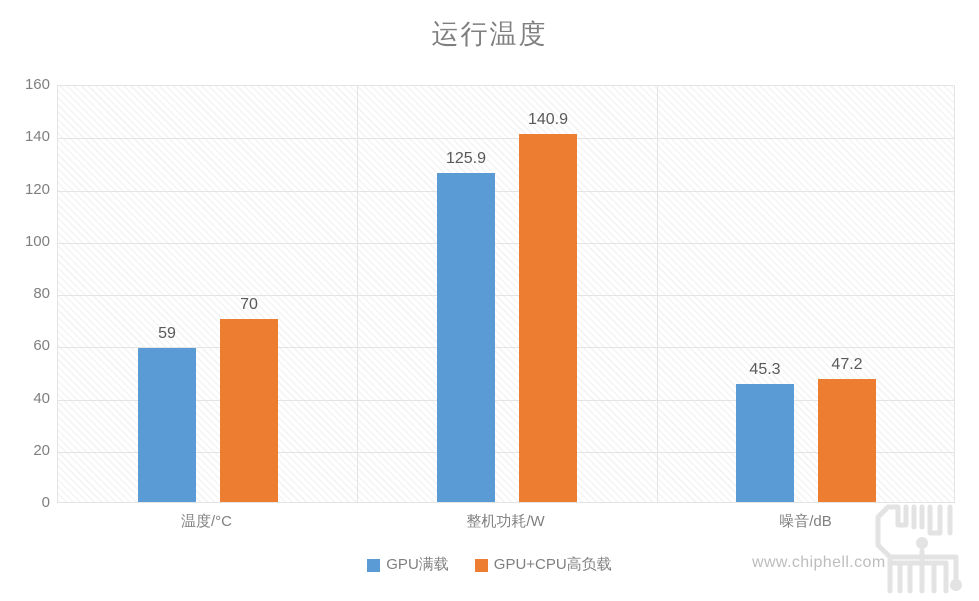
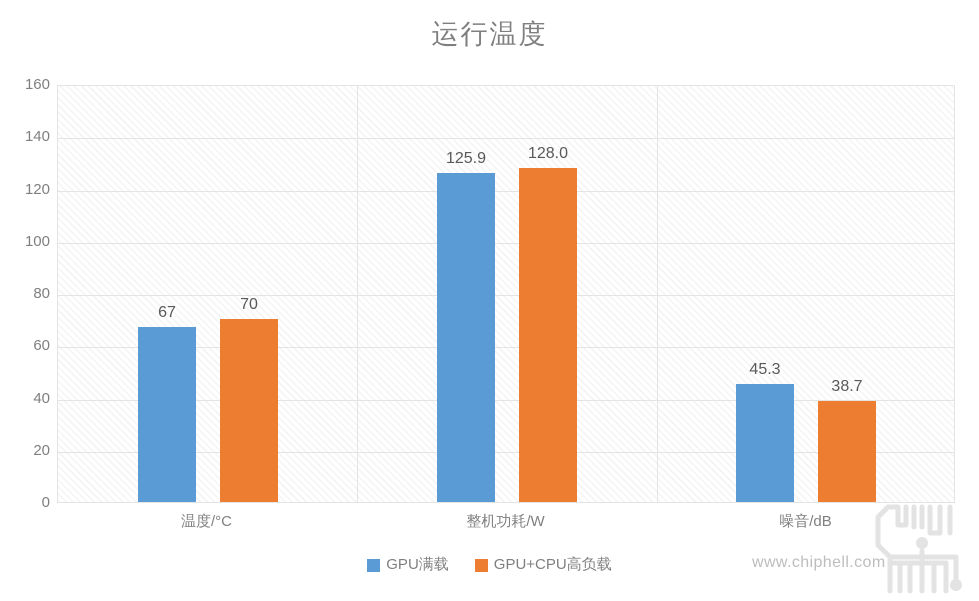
GPU满载/温度/°C: 59 -> 67
GPU+CPU高负载/整机功耗/W: 140.9 -> 128.0
GPU+CPU高负载/噪音/dB: 47.2 -> 38.7
